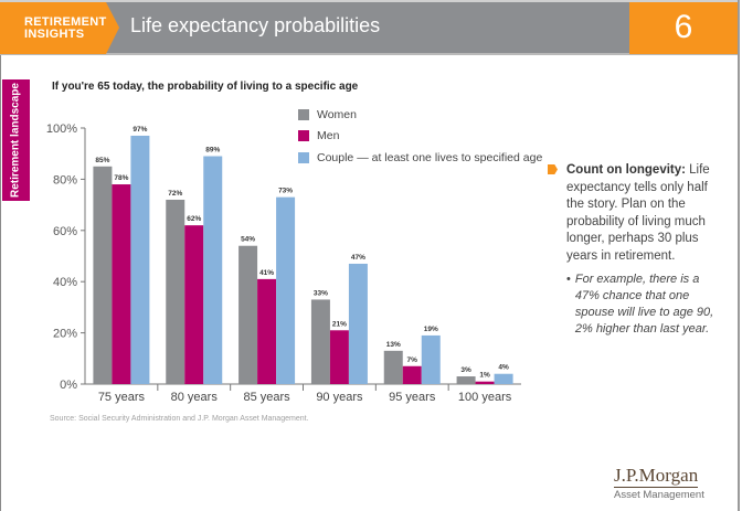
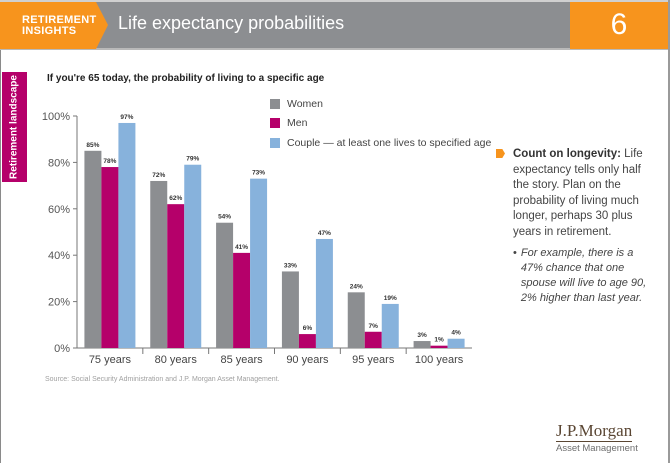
Couple — at least one lives to specified age/80 years: 89% -> 79%
Men/90 years: 21% -> 6%
Women/95 years: 13% -> 24%
